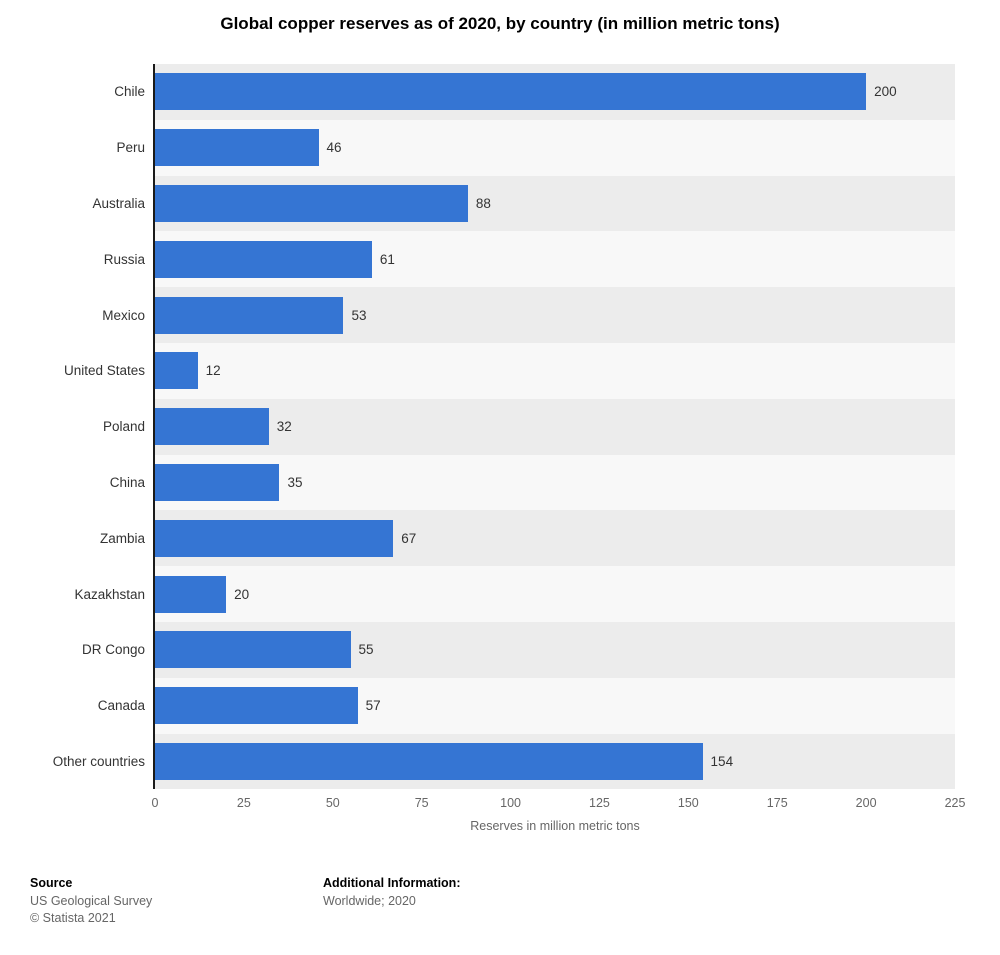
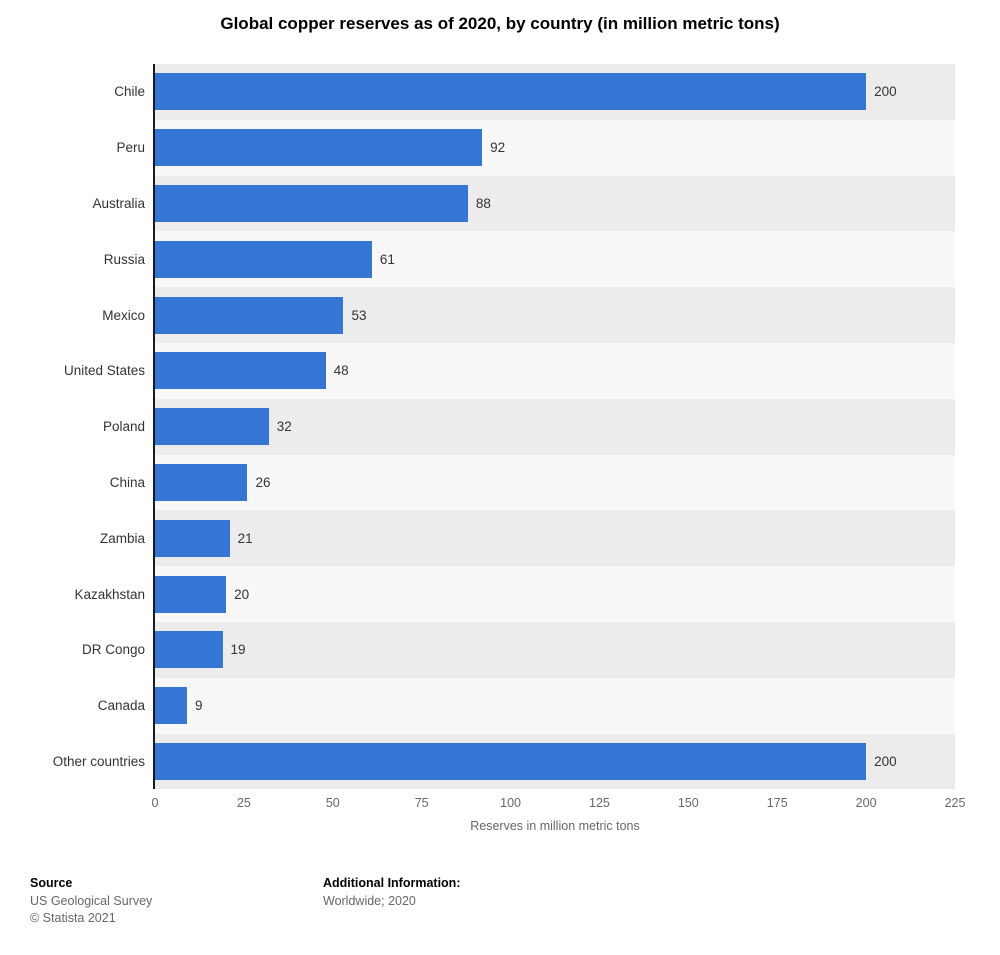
Peru: 46 -> 92
United States: 12 -> 48
China: 35 -> 26
Zambia: 67 -> 21
DR Congo: 55 -> 19
Canada: 57 -> 9
Other countries: 154 -> 200
